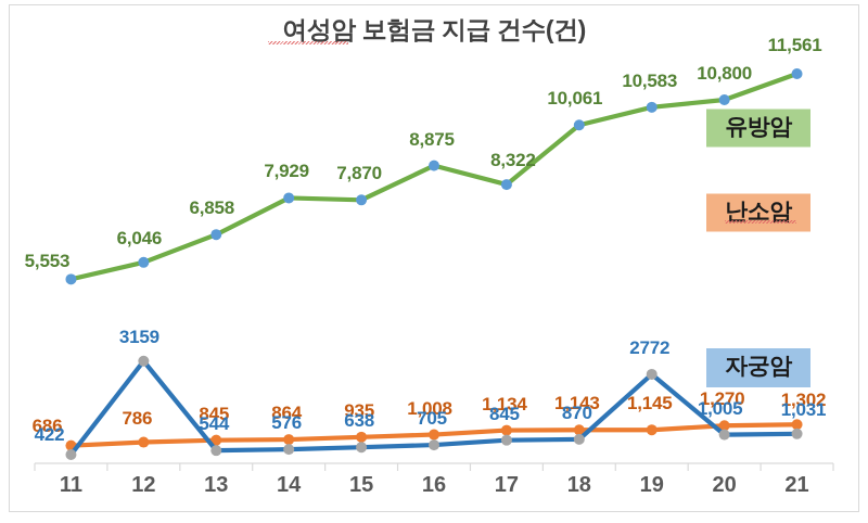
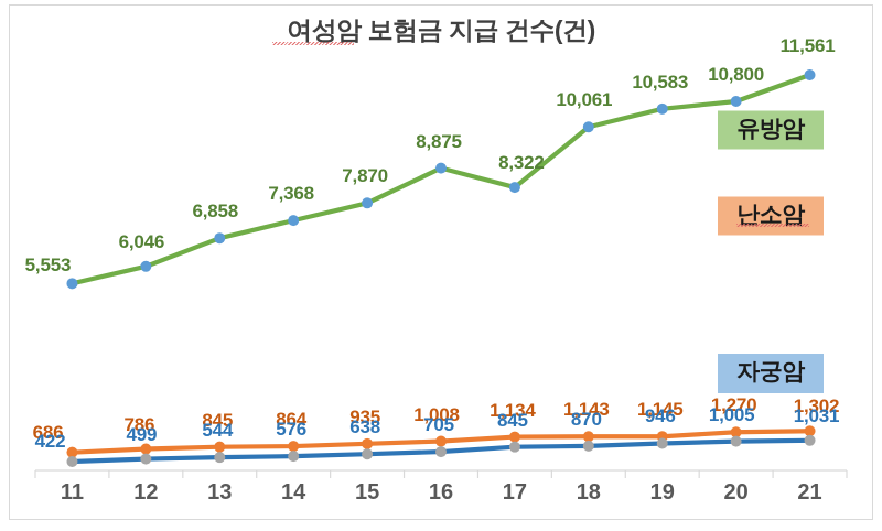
자궁암/12: 3159 -> 499
유방암/14: 7,929 -> 7,368
자궁암/19: 2772 -> 946
